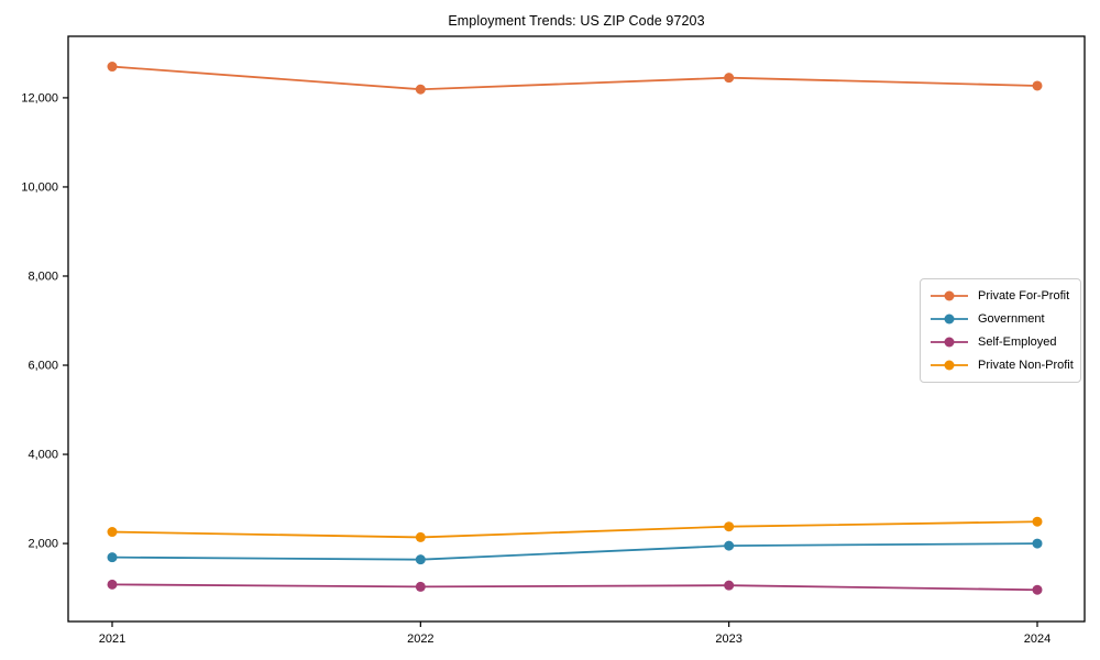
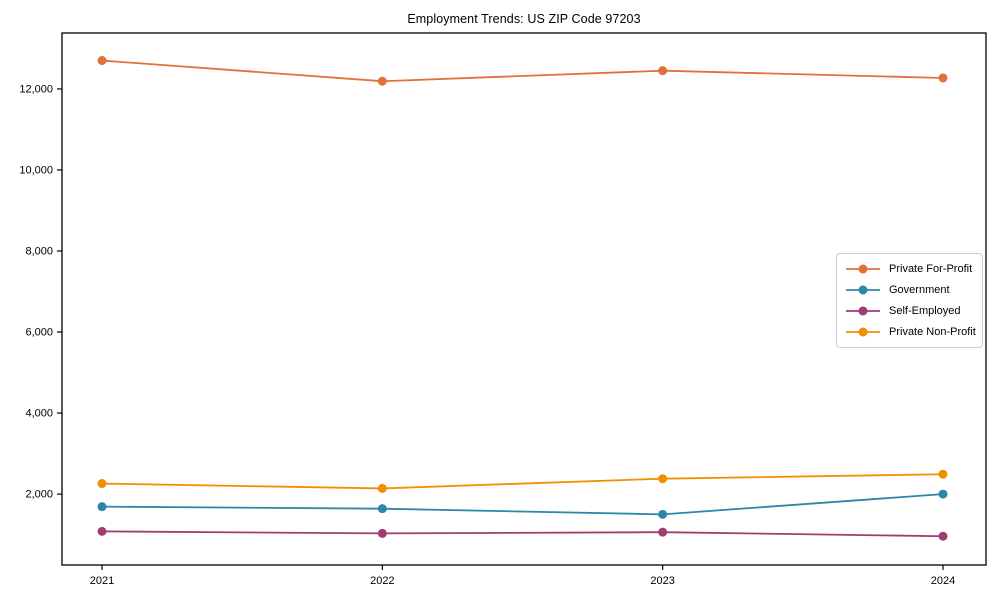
Government/2023: 2000 -> 1500
